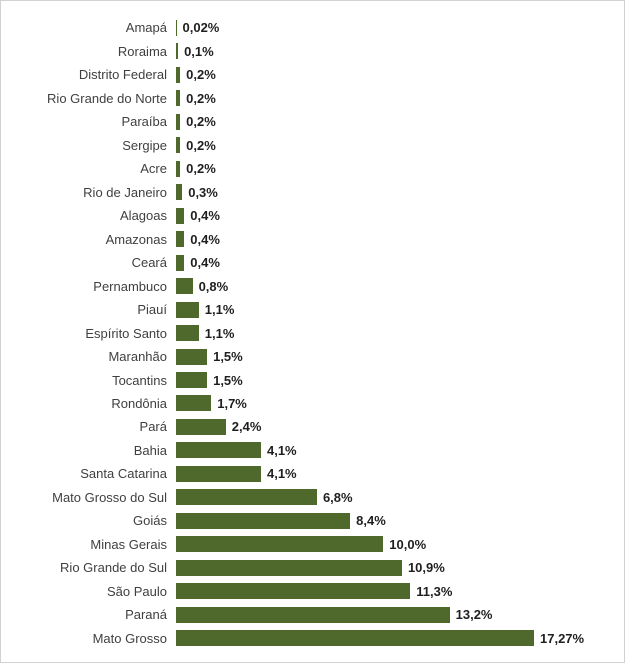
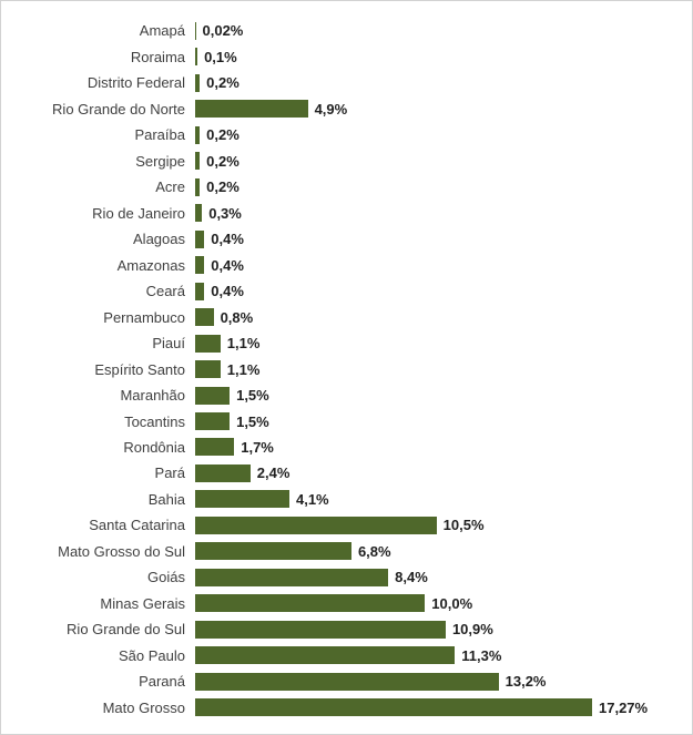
Rio Grande do Norte: 0,2% -> 4,9%
Santa Catarina: 4,1% -> 10,5%
